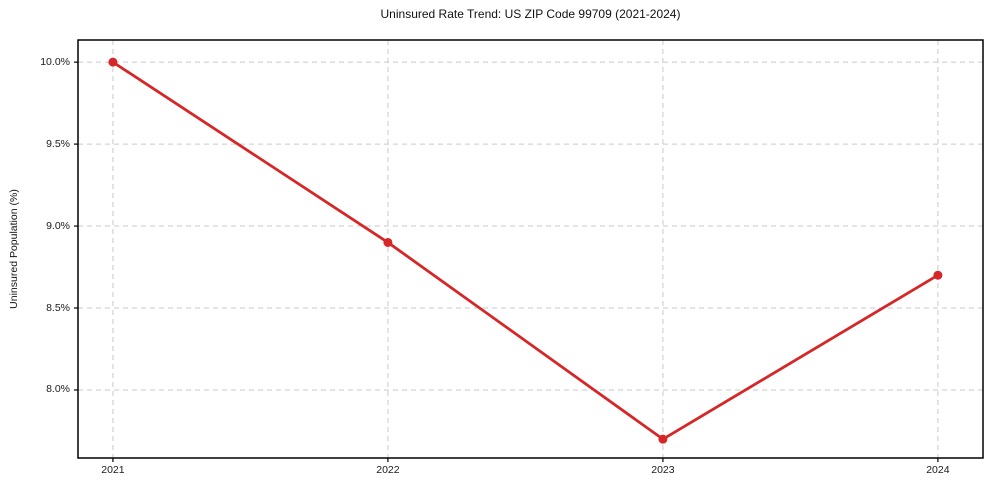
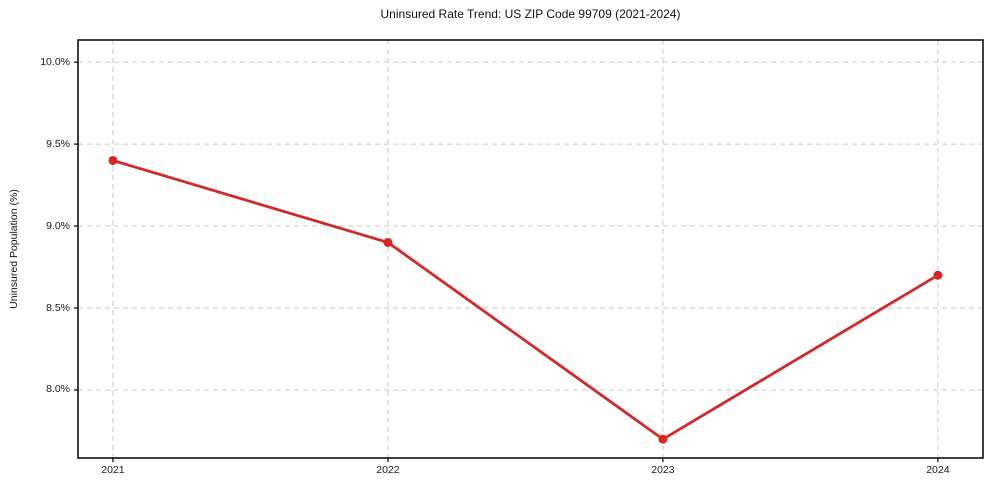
2021: 10.0% -> 9.4%
